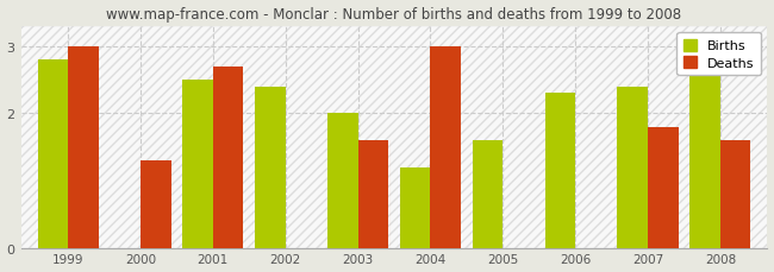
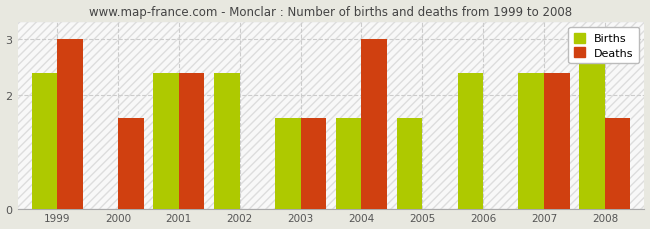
Births/1999: 2.8 -> 2.4
Deaths/2000: 1.3 -> 1.6
Births/2001: 2.5 -> 2.4
Deaths/2001: 2.7 -> 2.4
Births/2003: 2.0 -> 1.6
Births/2004: 1.2 -> 1.6
Births/2006: 2.3 -> 2.4
Deaths/2007: 1.8 -> 2.4
